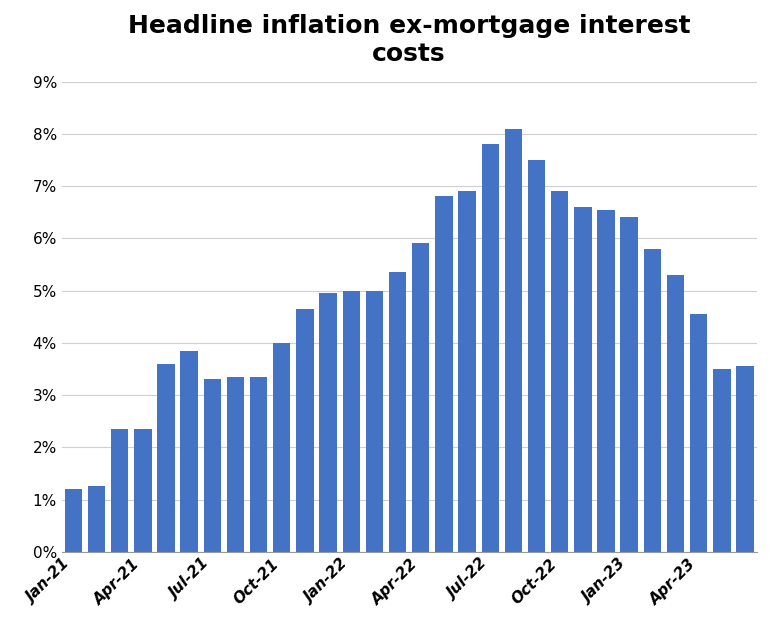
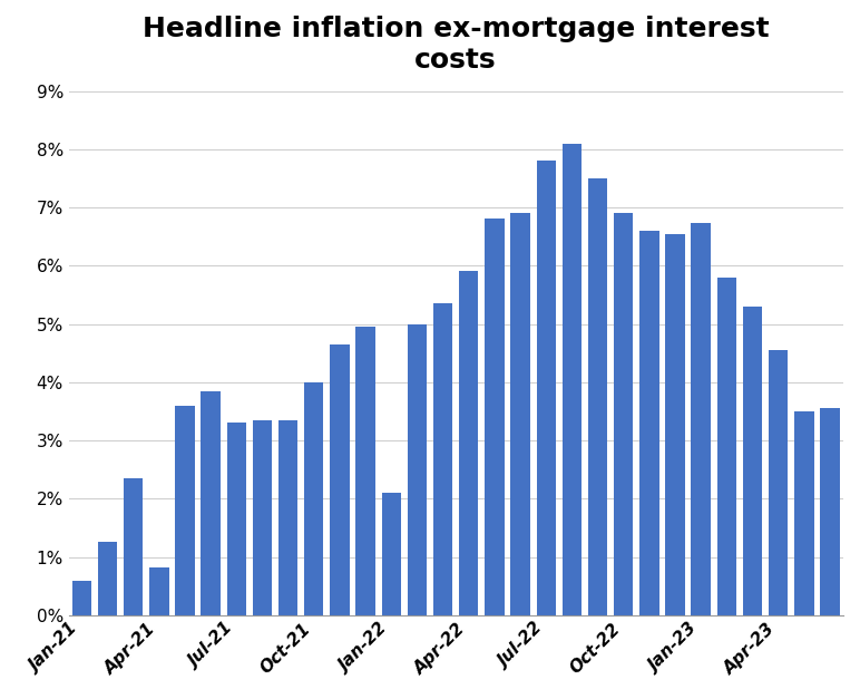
Jan-21: 1.20% -> 0.58%
Apr-21: 2.35% -> 0.82%
Jan-22: 5.00% -> 2.10%
Jan-23: 6.40% -> 6.74%
